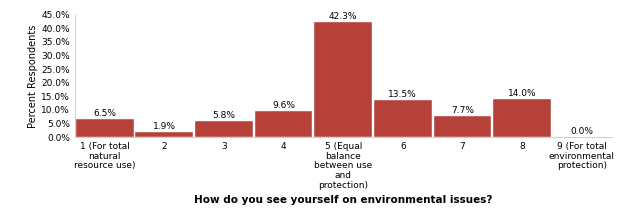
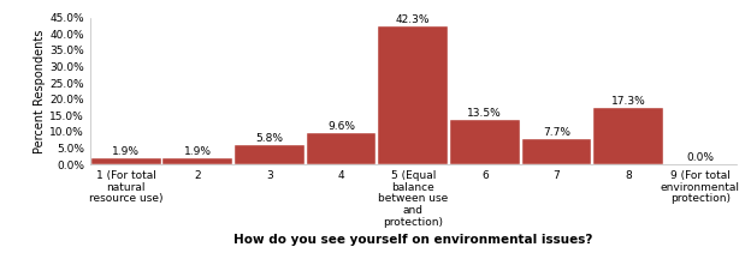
1 (For total natural resource use): 6.5% -> 1.9%
8: 14.0% -> 17.3%
